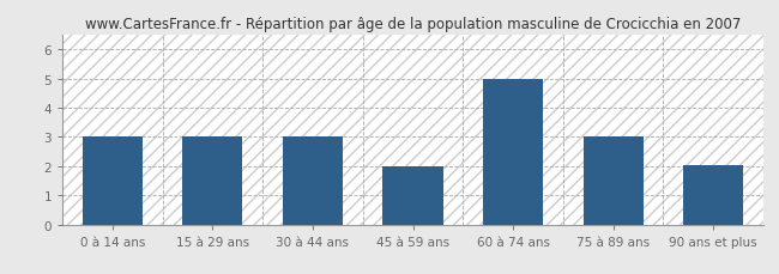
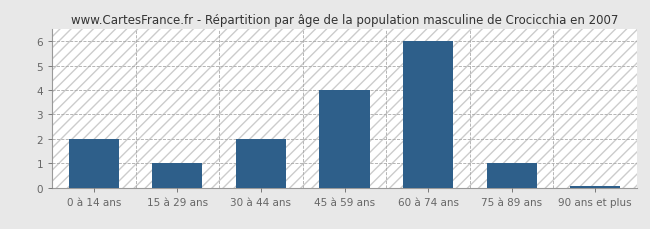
0 à 14 ans: 3.00 -> 2.00
15 à 29 ans: 3.00 -> 1.00
30 à 44 ans: 3.00 -> 2.00
45 à 59 ans: 2.00 -> 4.00
60 à 74 ans: 5.00 -> 6.00
75 à 89 ans: 3.00 -> 1.00
90 ans et plus: 2.05 -> 0.05
